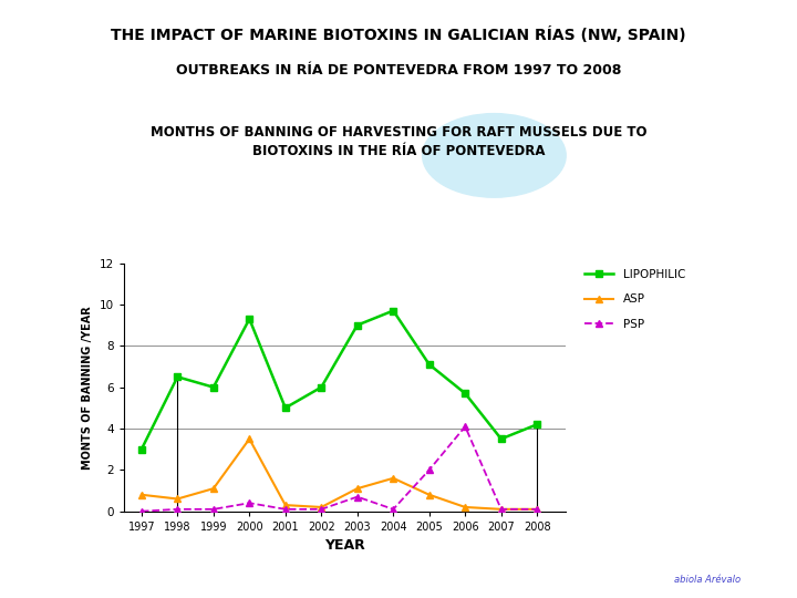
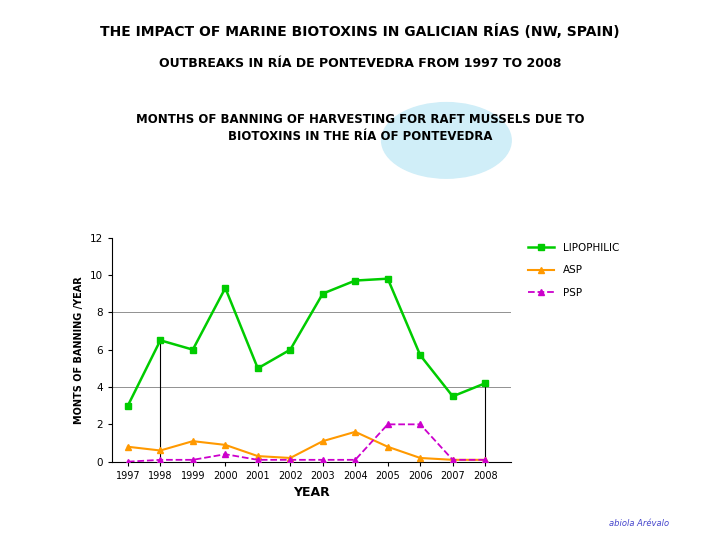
ASP/2000: 3.5 -> 0.9
PSP/2003: 0.7 -> 0.1
LIPOPHILIC/2005: 7.1 -> 9.8
PSP/2006: 4.1 -> 2.0
